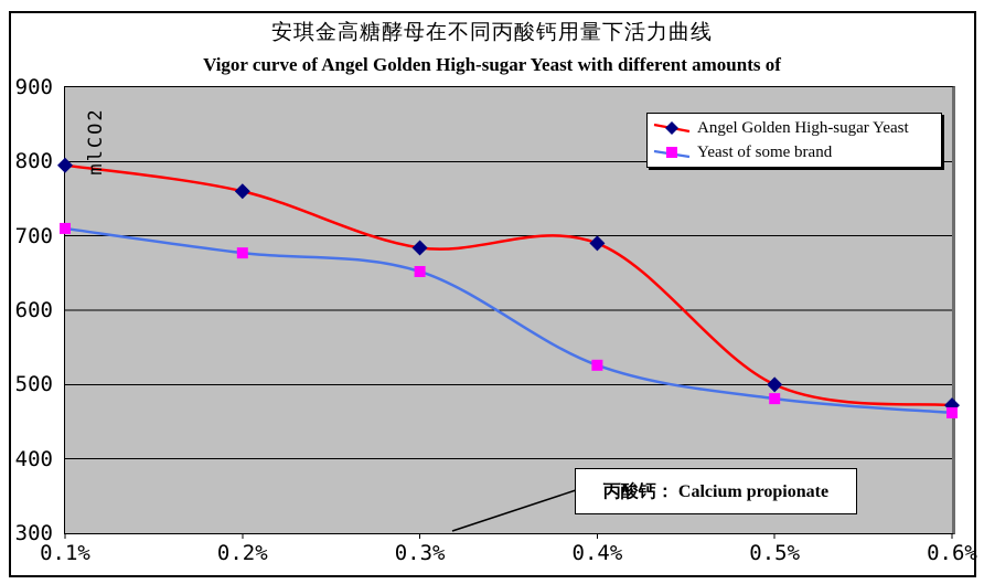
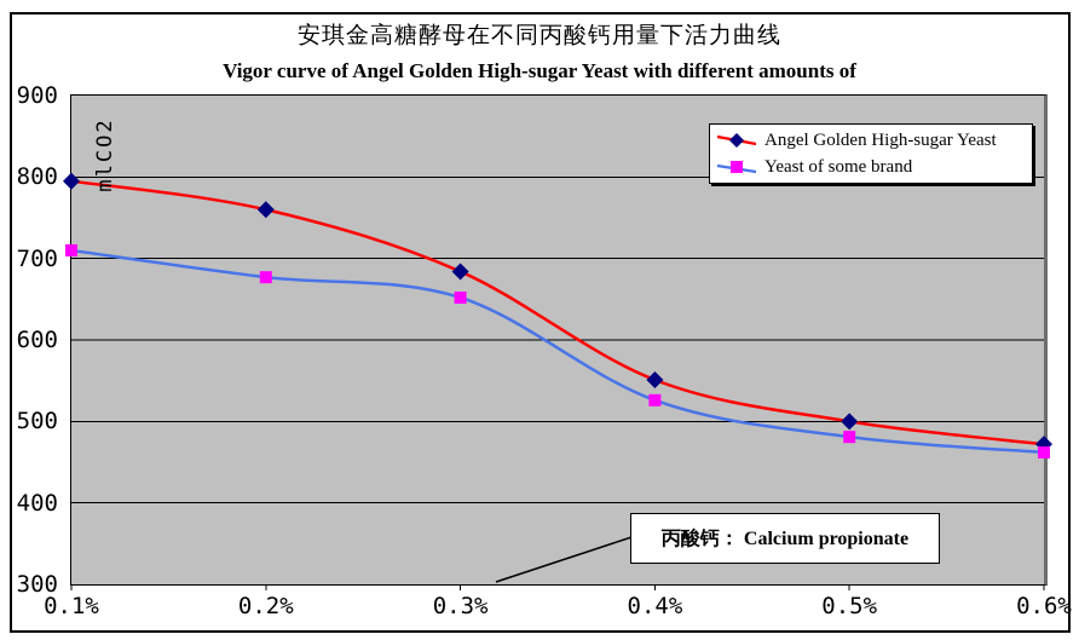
Angel Golden High-sugar Yeast/0.4%: 690 -> 550
